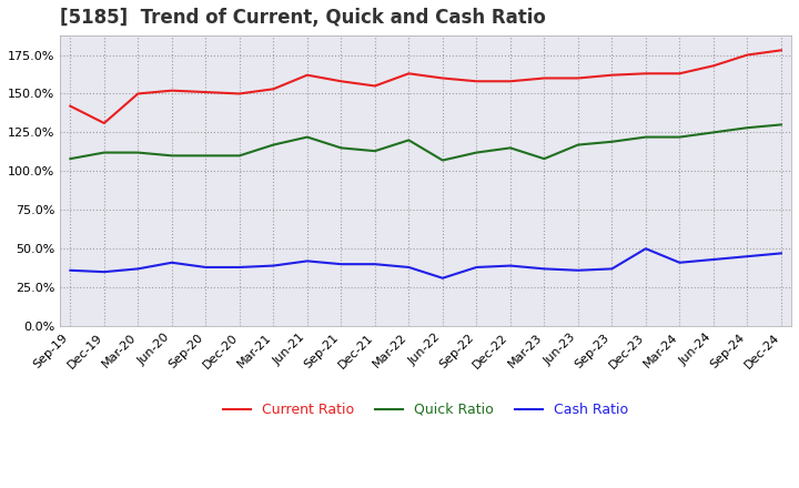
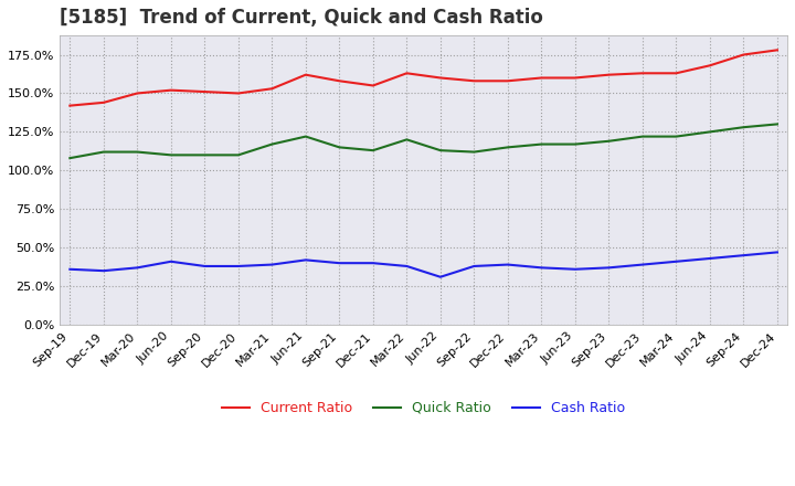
Current Ratio/Dec-19: 131% -> 144%
Quick Ratio/Jun-22: 107% -> 113%
Quick Ratio/Mar-23: 108% -> 117%
Cash Ratio/Dec-23: 50% -> 39%
